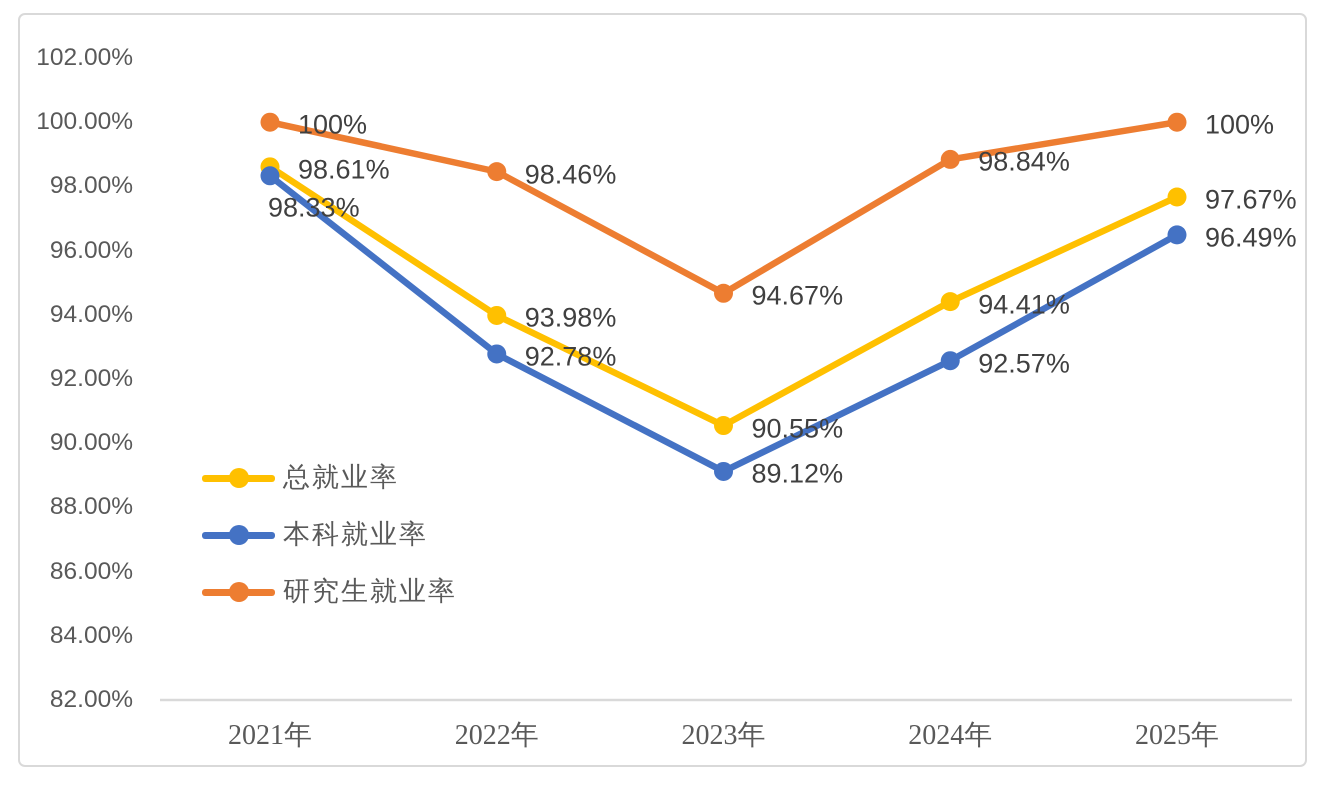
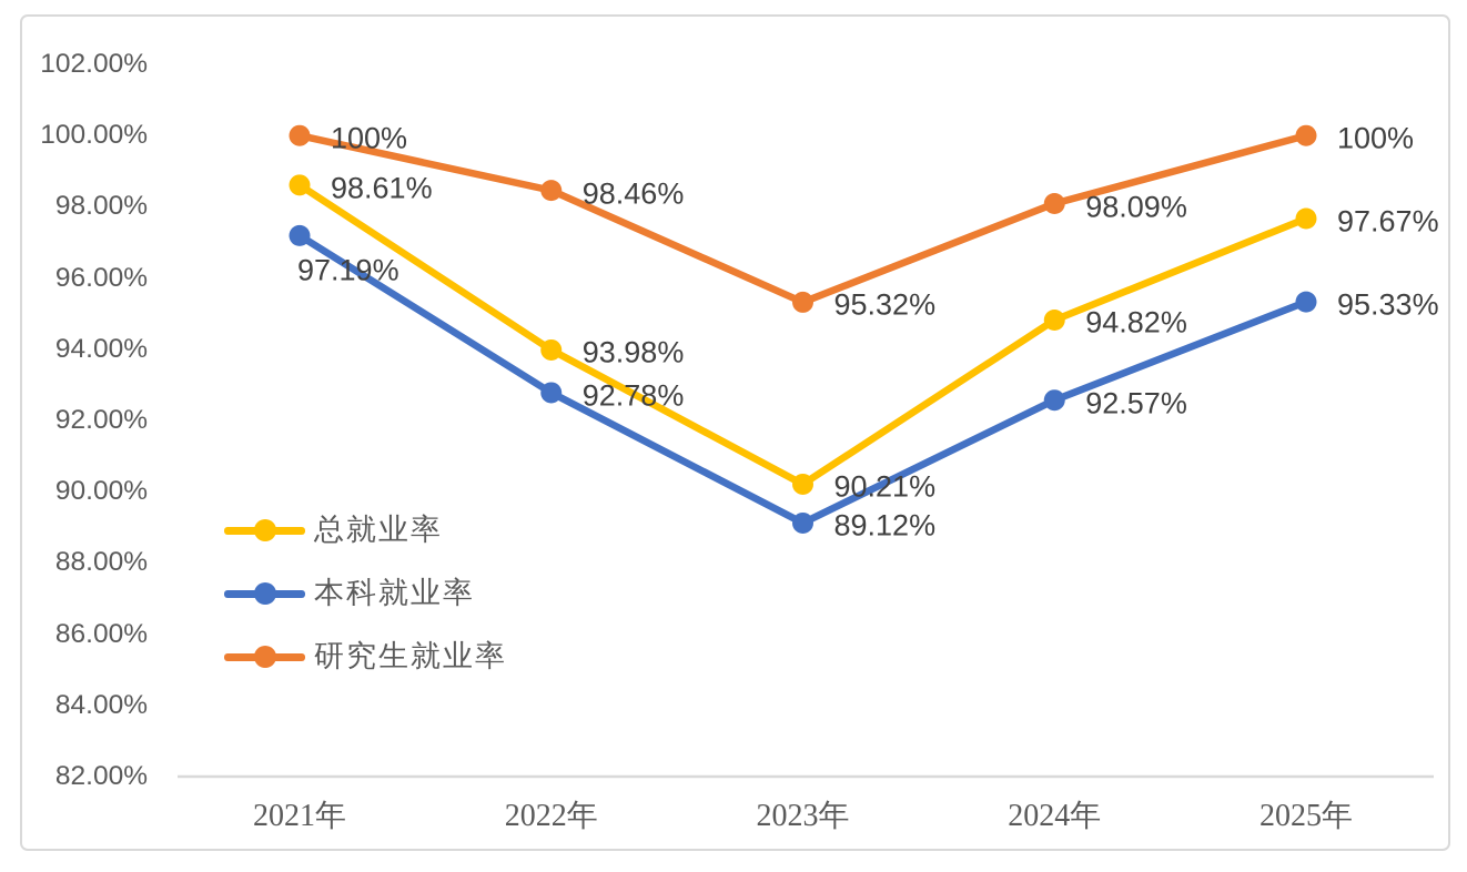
本科就业率/2021年: 98.33% -> 97.19%
总就业率/2023年: 90.55% -> 90.21%
研究生就业率/2023年: 94.67% -> 95.32%
总就业率/2024年: 94.41% -> 94.82%
研究生就业率/2024年: 98.84% -> 98.09%
本科就业率/2025年: 96.49% -> 95.33%
